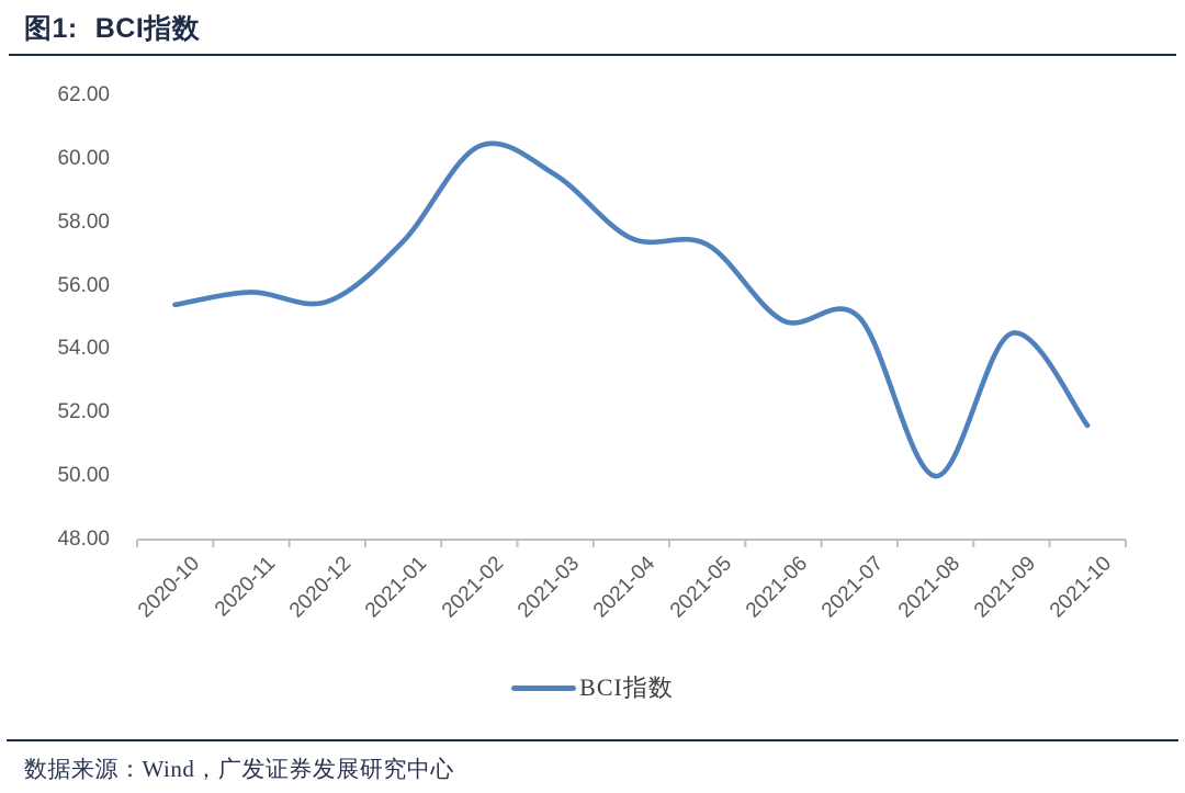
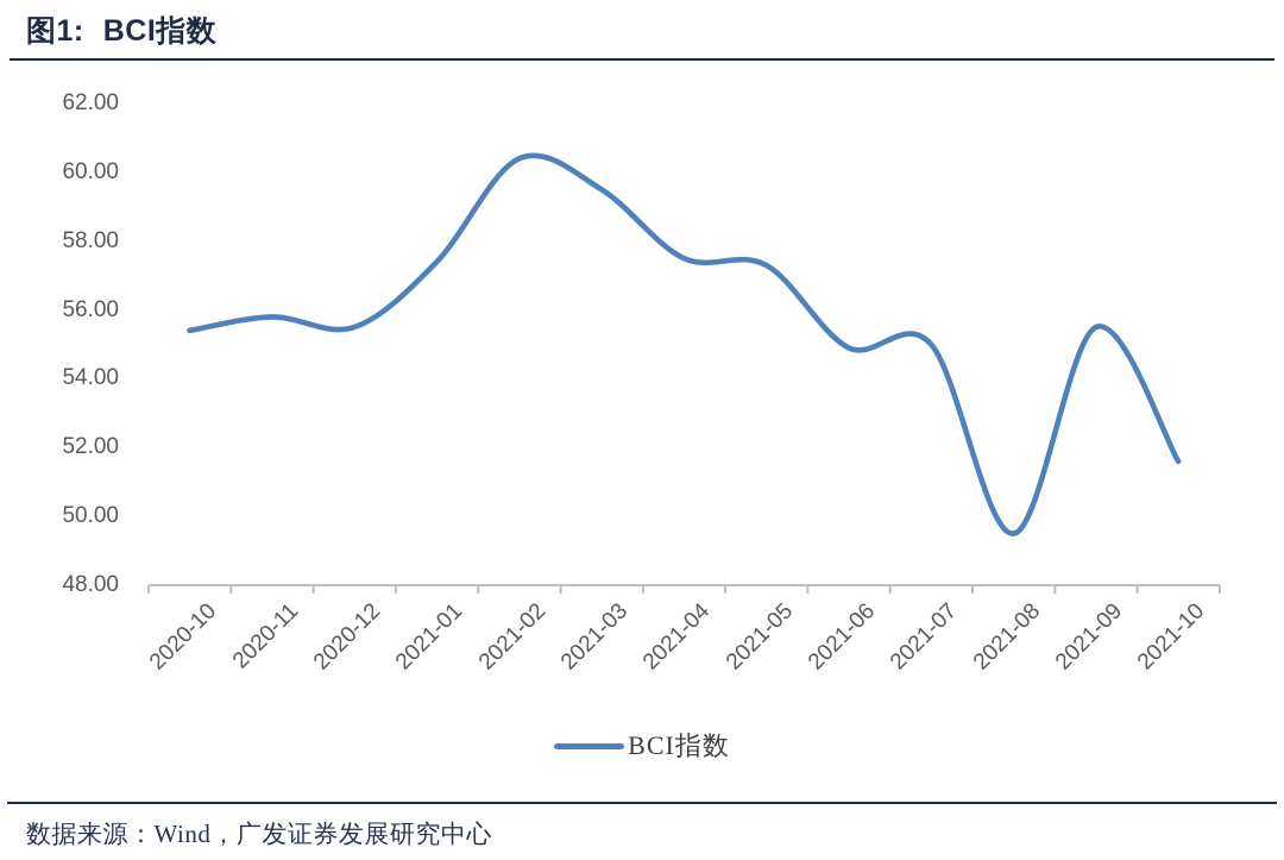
2021-08: 50.0 -> 49.5
2021-09: 54.5 -> 55.5
